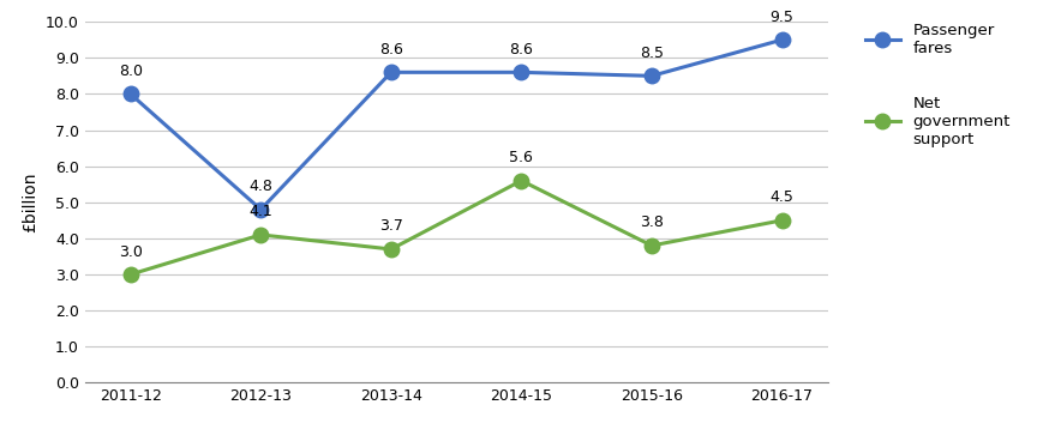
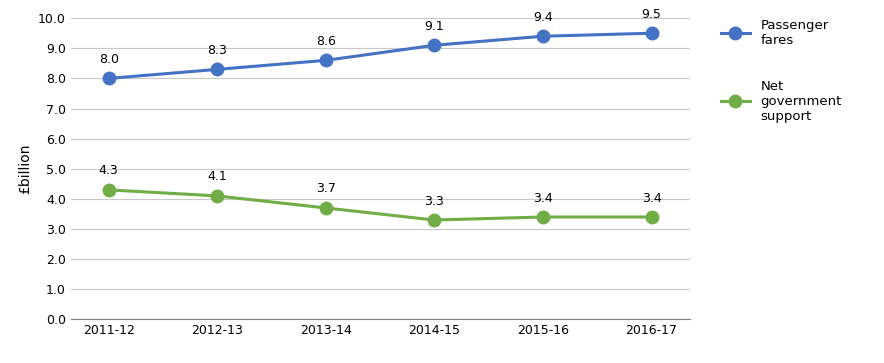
Net government support/2011-12: 3.0 -> 4.3
Passenger fares/2012-13: 4.8 -> 8.3
Passenger fares/2014-15: 8.6 -> 9.1
Net government support/2014-15: 5.6 -> 3.3
Passenger fares/2015-16: 8.5 -> 9.4
Net government support/2015-16: 3.8 -> 3.4
Net government support/2016-17: 4.5 -> 3.4
